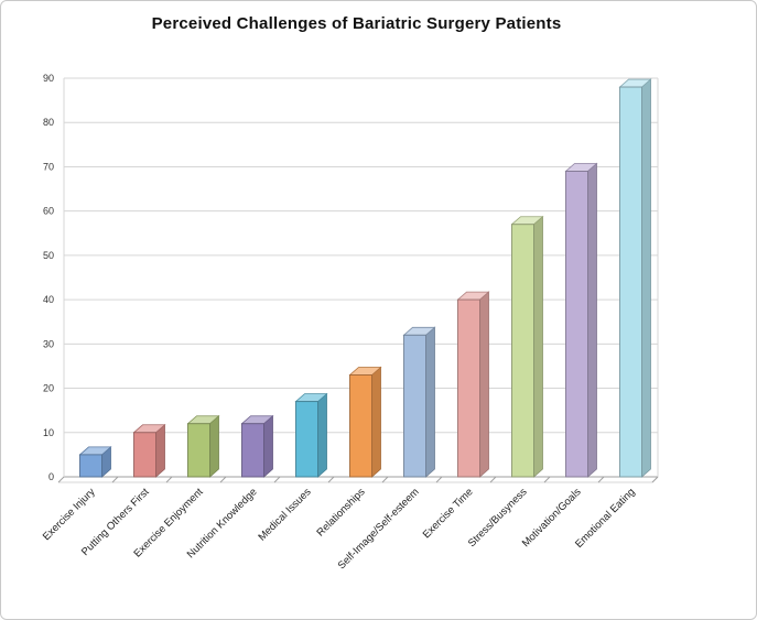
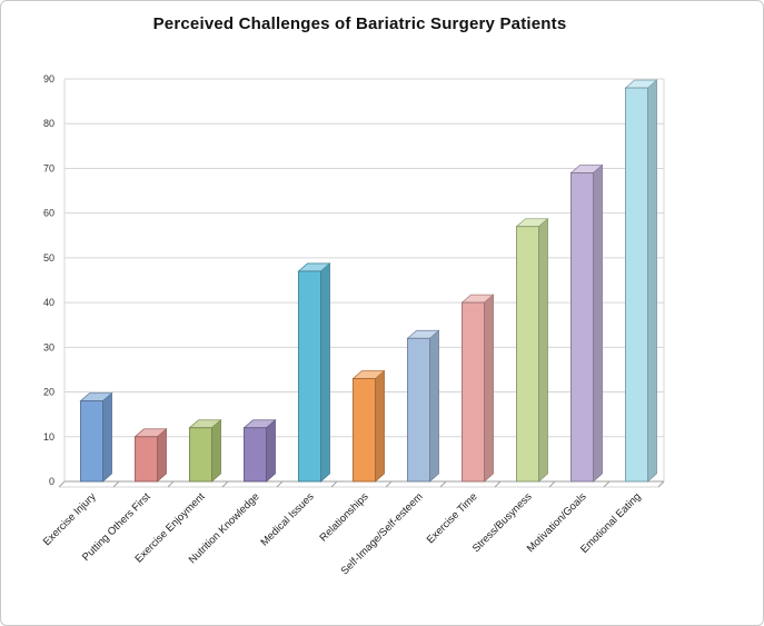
Exercise Injury: 5 -> 18
Medical Issues: 17 -> 47
